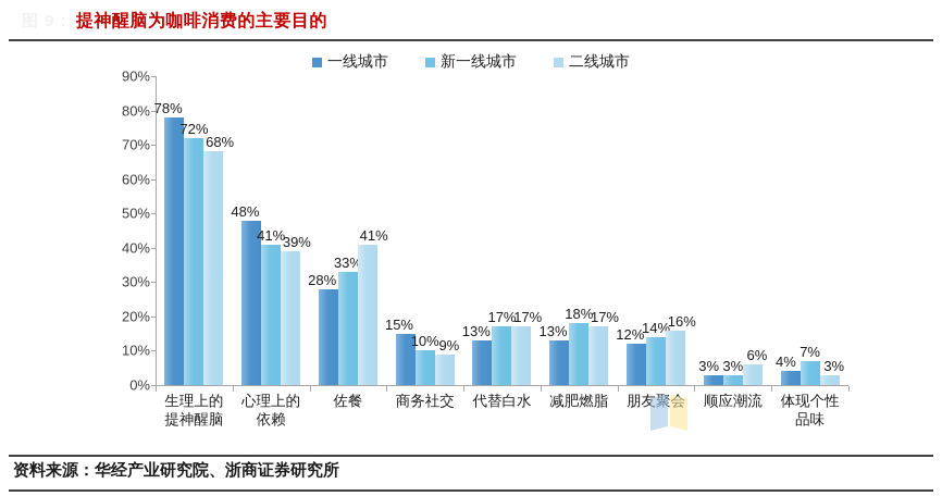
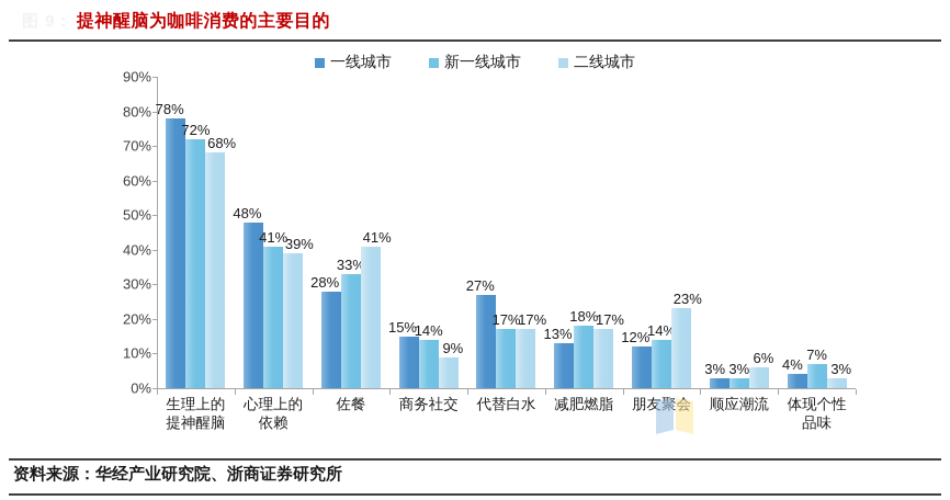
新一线城市/商务社交: 10% -> 14%
一线城市/代替白水: 13% -> 27%
二线城市/朋友聚会: 16% -> 23%
